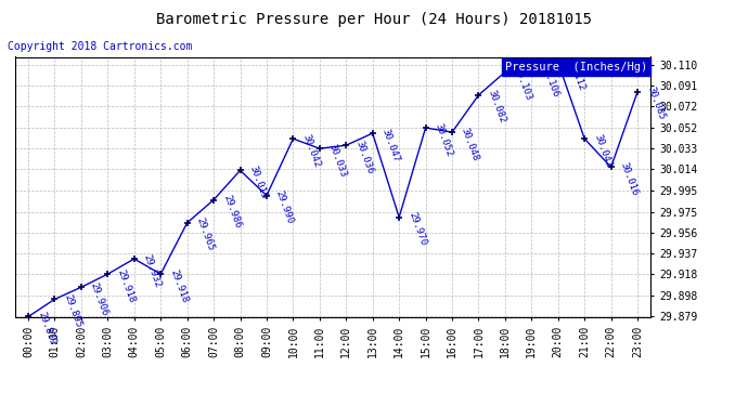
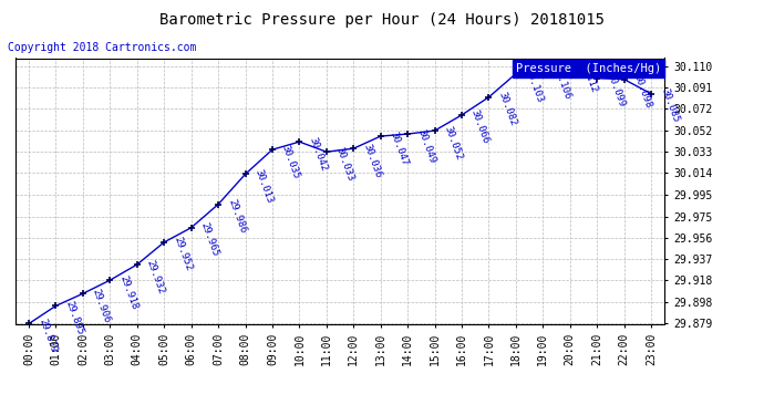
05:00: 29.918 -> 29.952
09:00: 29.990 -> 30.035
14:00: 29.970 -> 30.049
16:00: 30.048 -> 30.066
21:00: 30.042 -> 30.099
22:00: 30.016 -> 30.098
